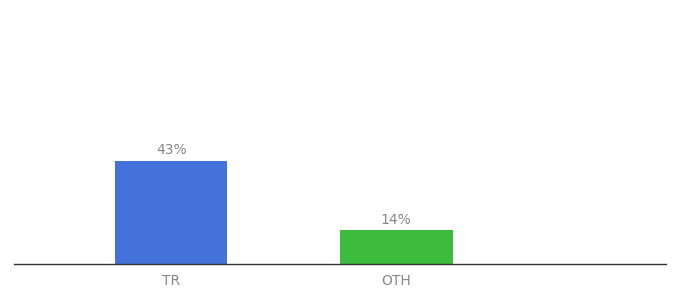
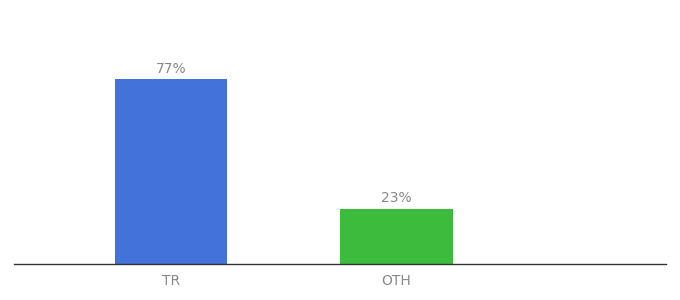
TR: 43% -> 77%
OTH: 14% -> 23%
